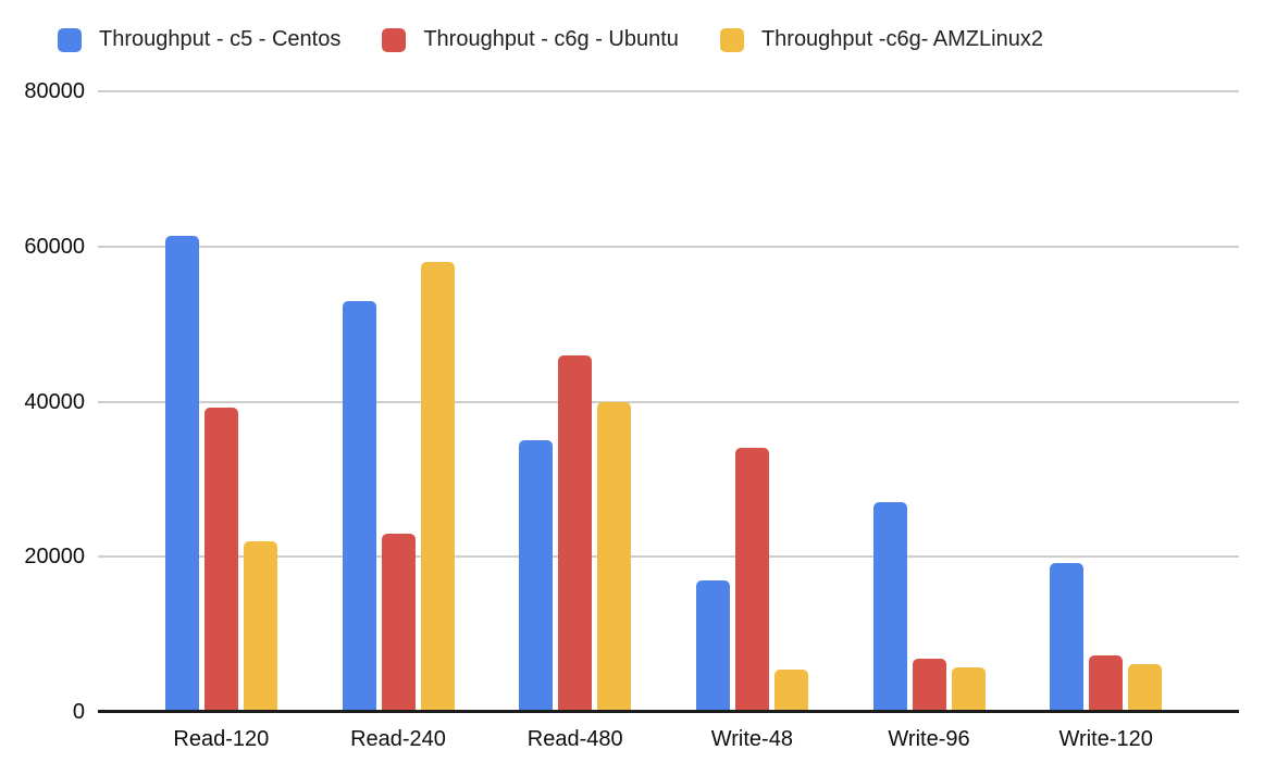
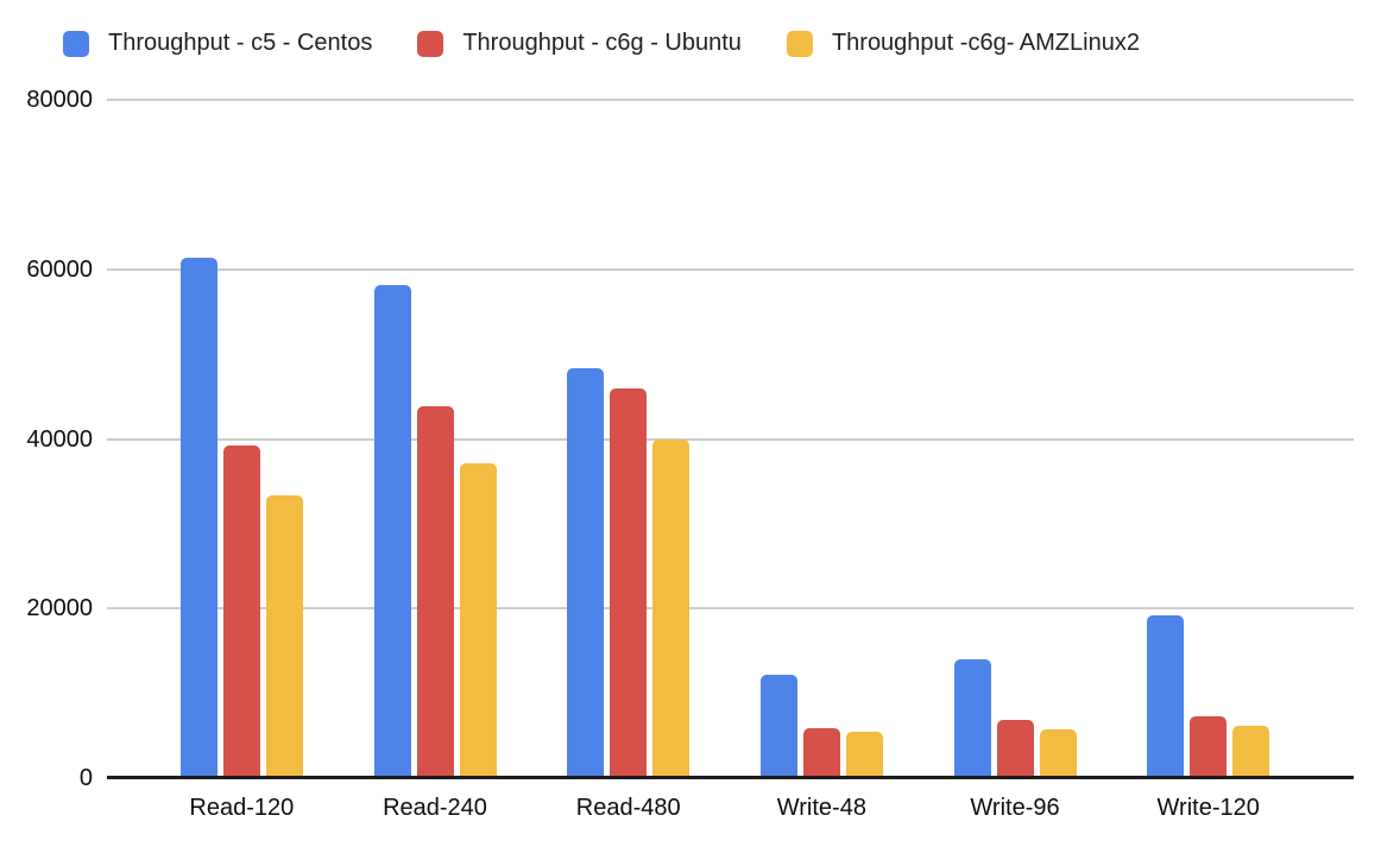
Throughput -c6g- AMZLinux2/Read-120: 22000 -> 33000
Throughput - c5 - Centos/Read-240: 53000 -> 58000
Throughput - c6g - Ubuntu/Read-240: 23000 -> 44000
Throughput -c6g- AMZLinux2/Read-240: 58000 -> 37000
Throughput - c5 - Centos/Read-480: 35000 -> 48000
Throughput - c5 - Centos/Write-48: 17000 -> 12000
Throughput - c6g - Ubuntu/Write-48: 34000 -> 6000
Throughput - c5 - Centos/Write-96: 27000 -> 14000
